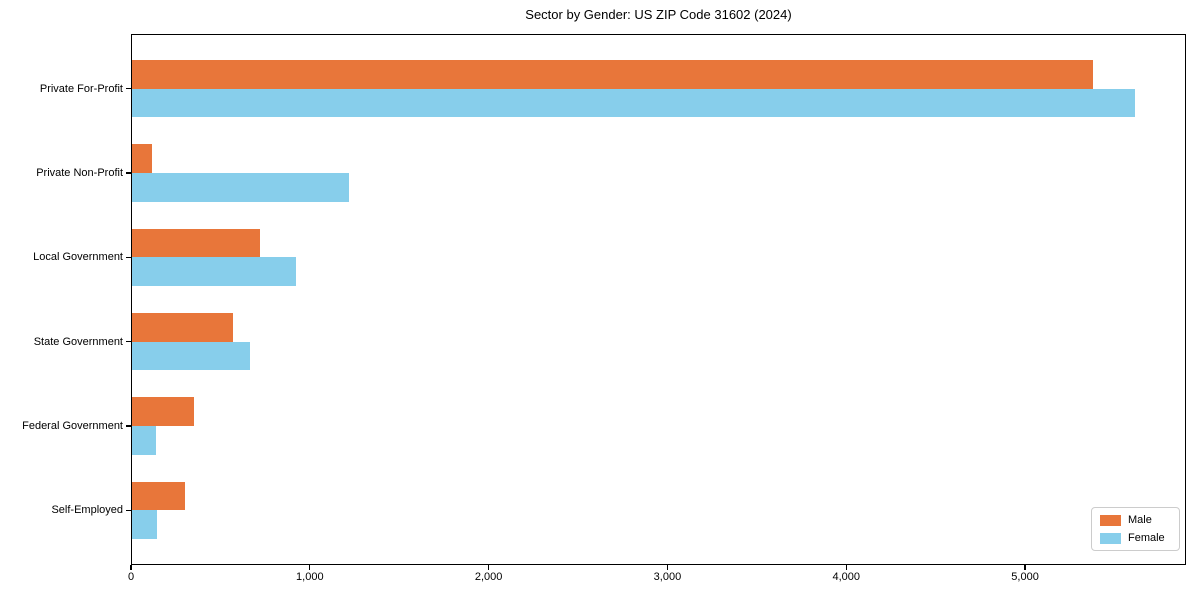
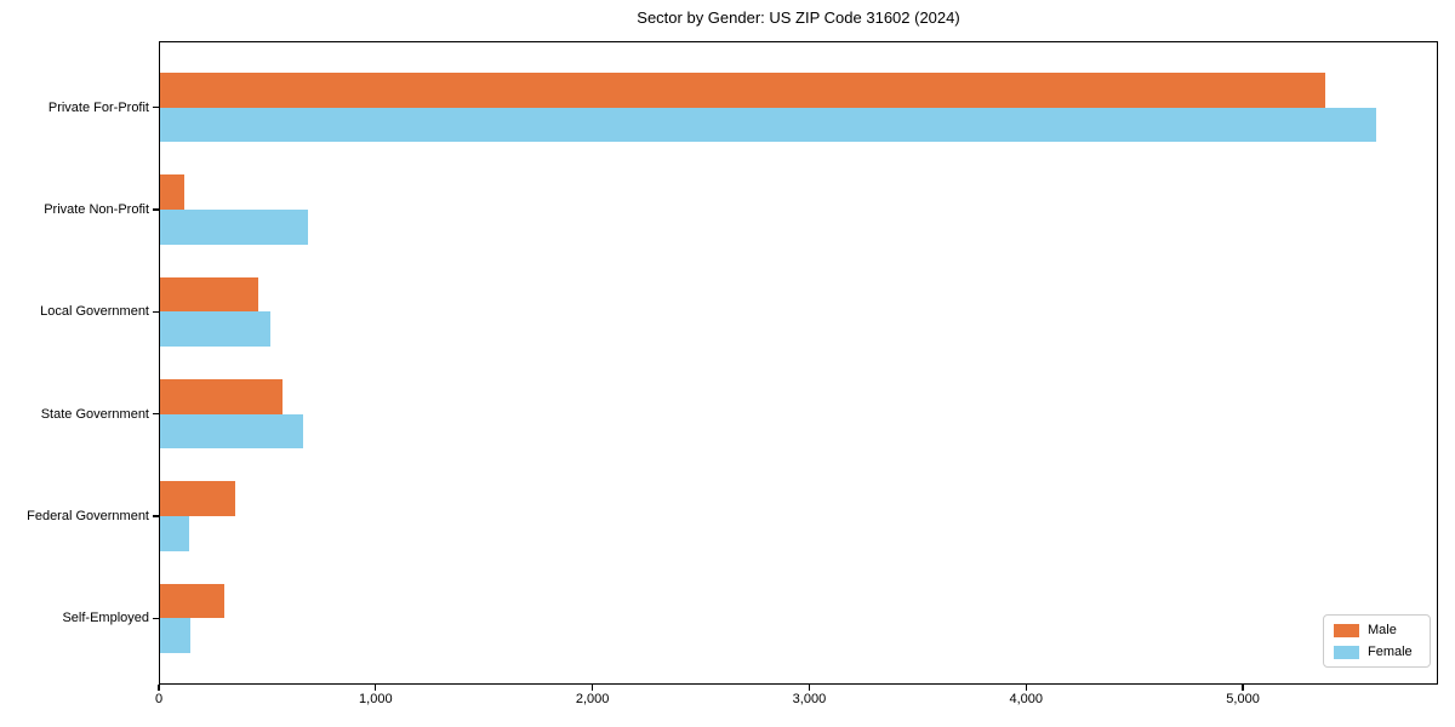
Female/Private Non-Profit: 1220 -> 690
Male/Local Government: 720 -> 460
Female/Local Government: 920 -> 520
